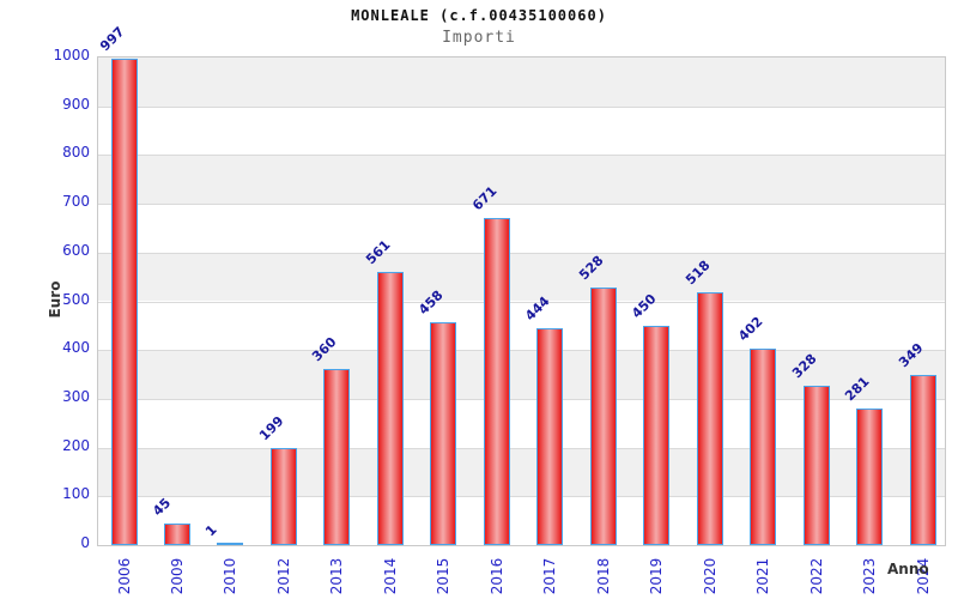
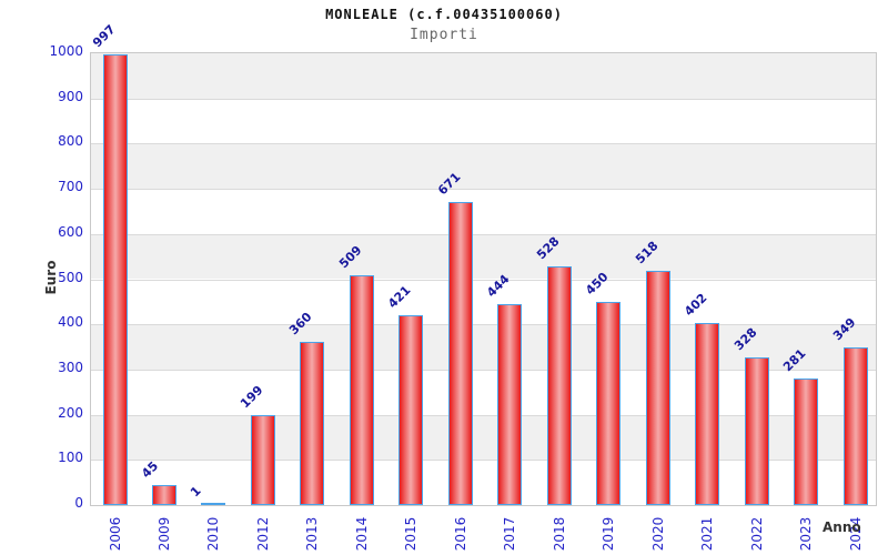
2014: 561 -> 509
2015: 458 -> 421
